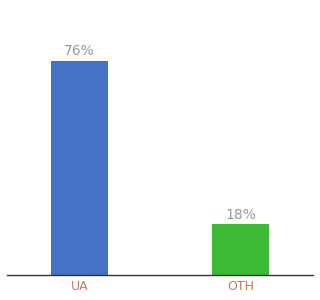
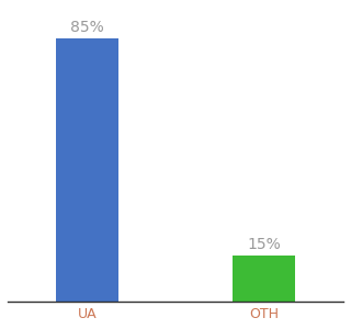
UA: 76% -> 85%
OTH: 18% -> 15%
